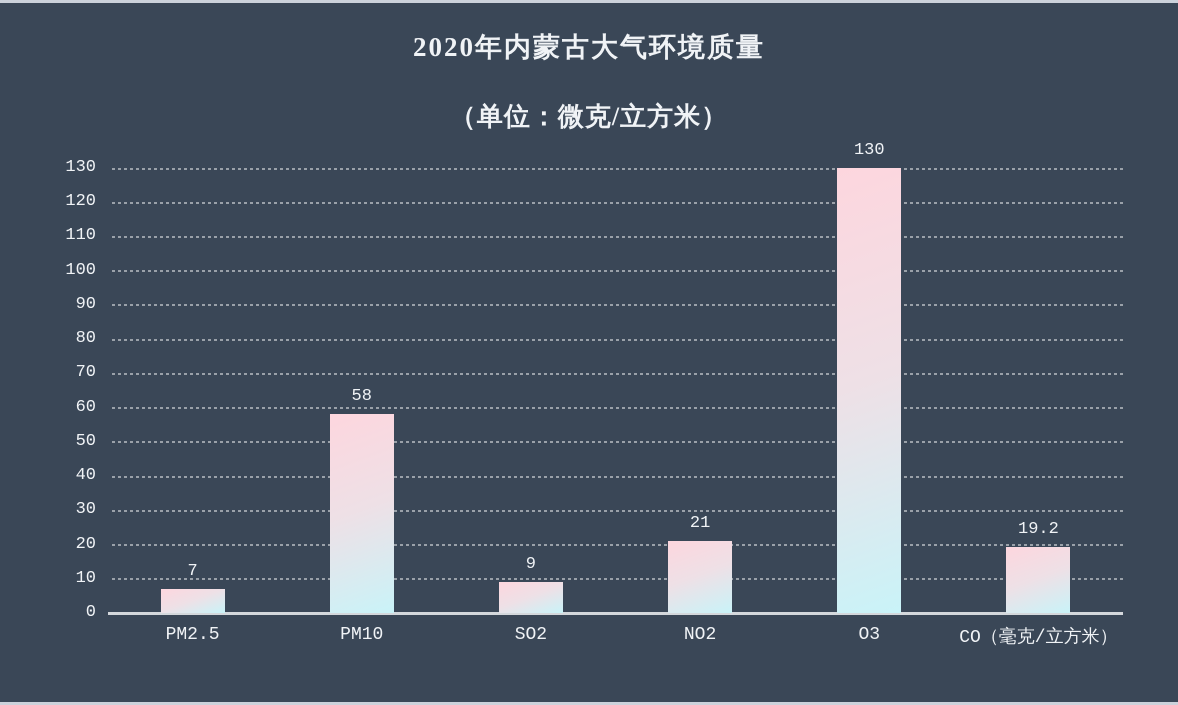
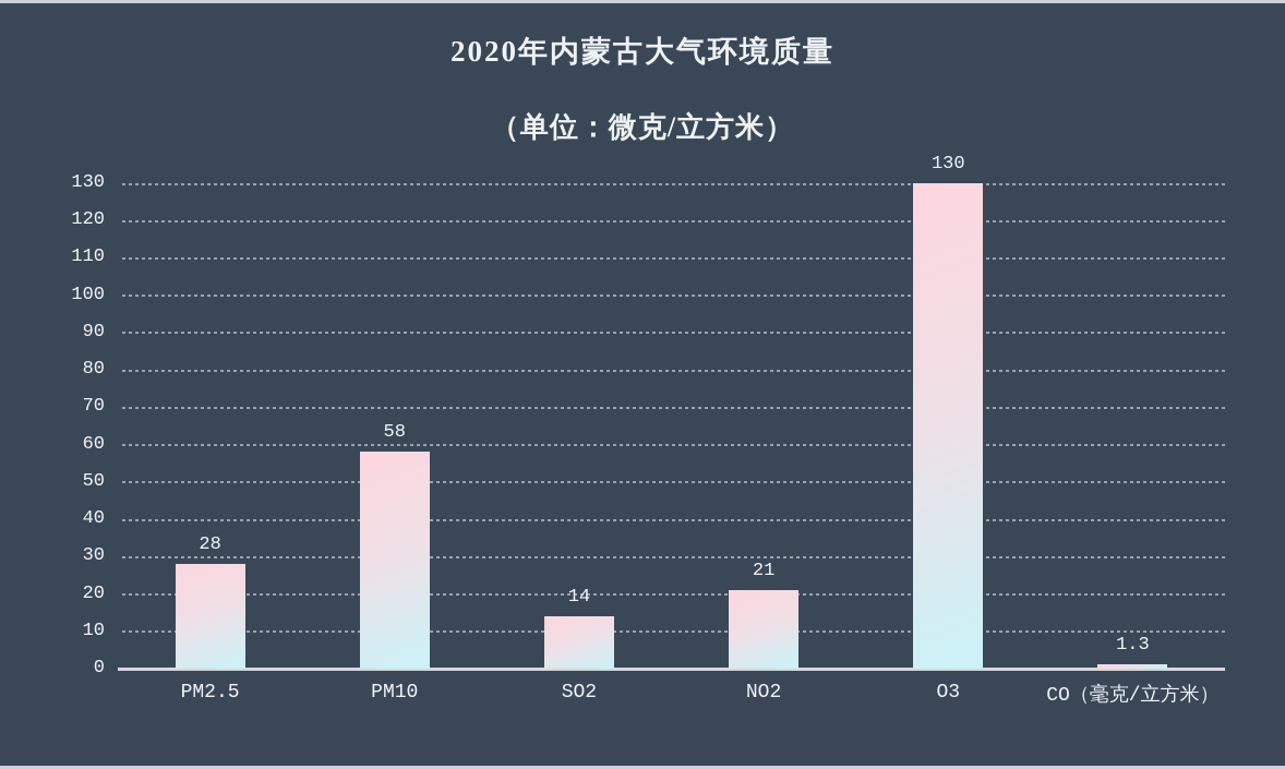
PM2.5: 7 -> 28
SO2: 9 -> 14
CO（毫克/立方米）: 19.2 -> 1.3
